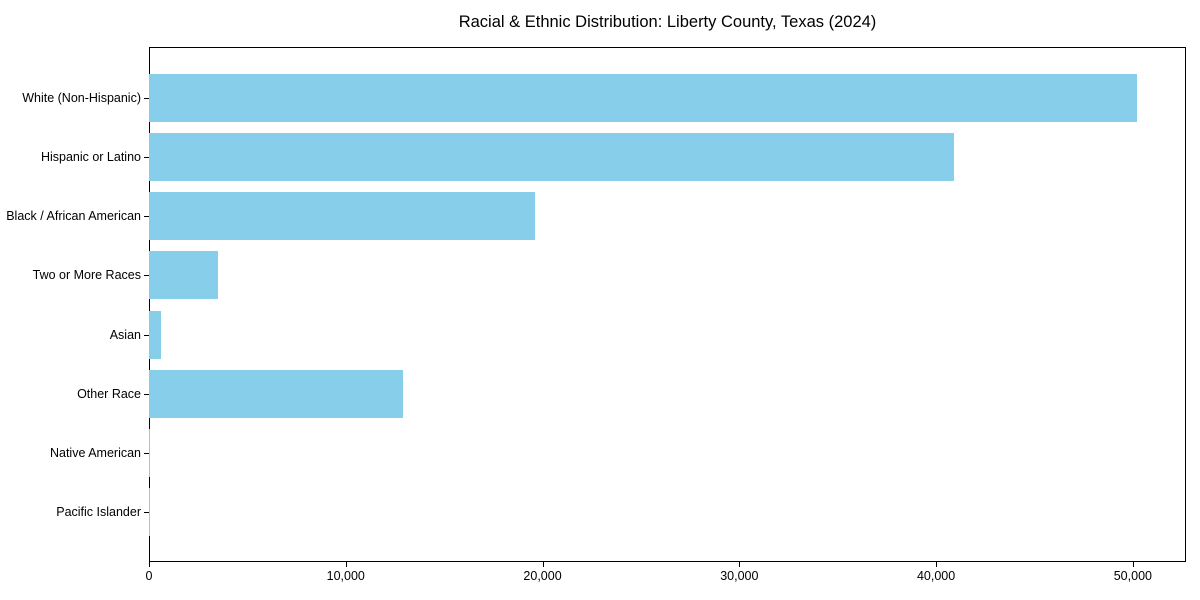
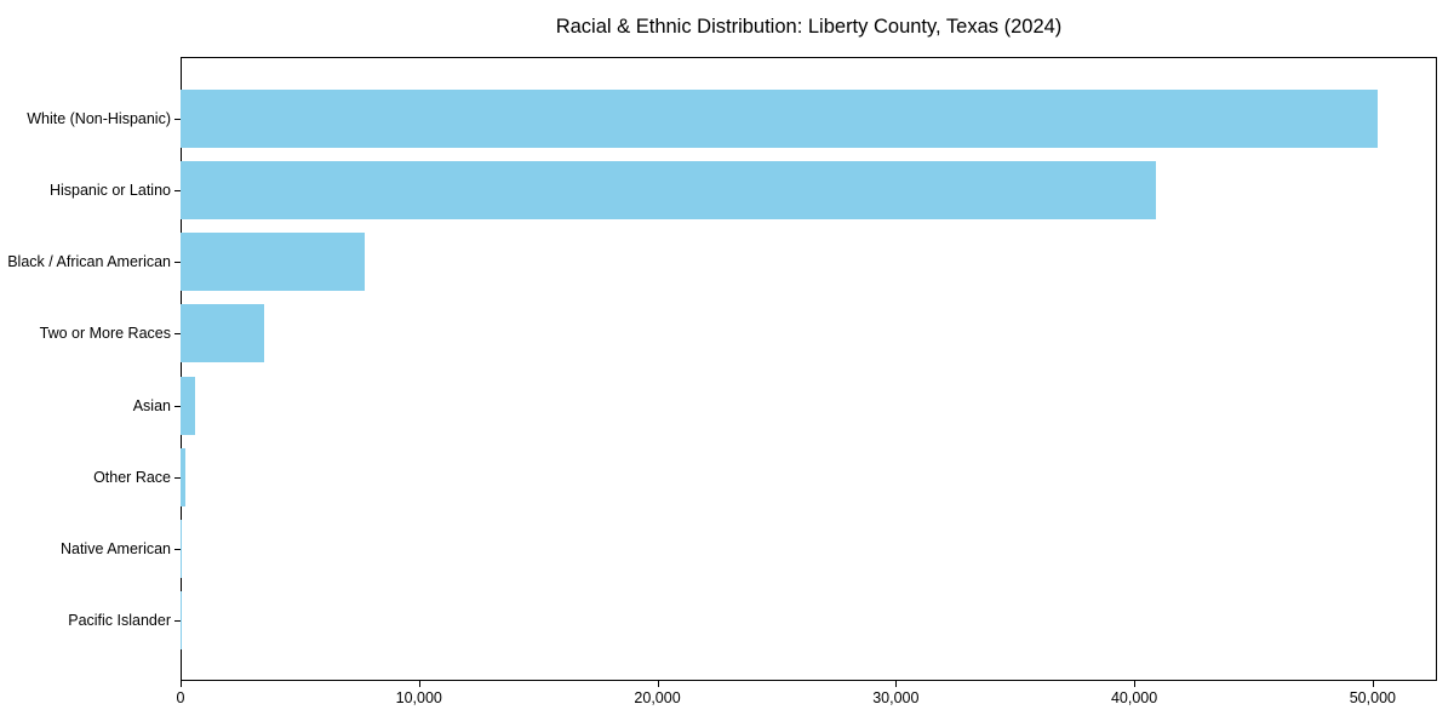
Black / African American: 19600 -> 7700
Other Race: 12900 -> 200
